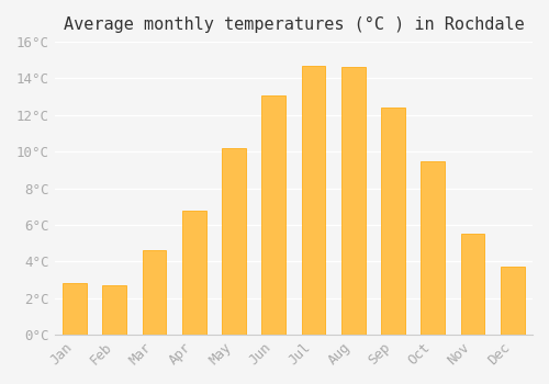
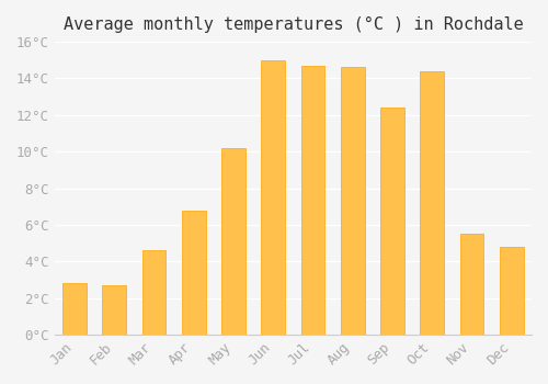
Jun: 13.1°C -> 15.0°C
Oct: 9.5°C -> 14.4°C
Dec: 3.7°C -> 4.8°C
